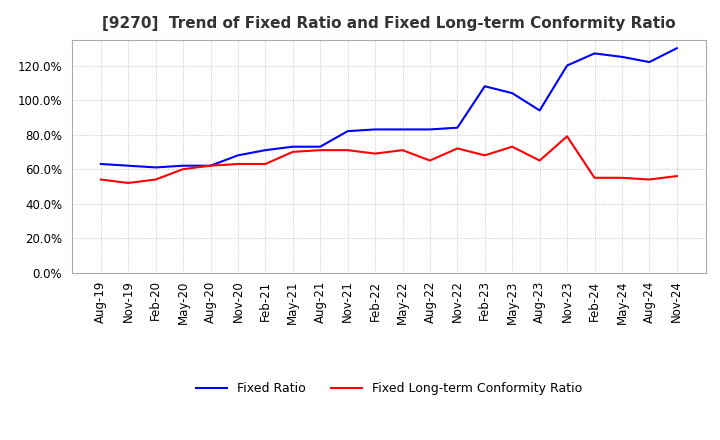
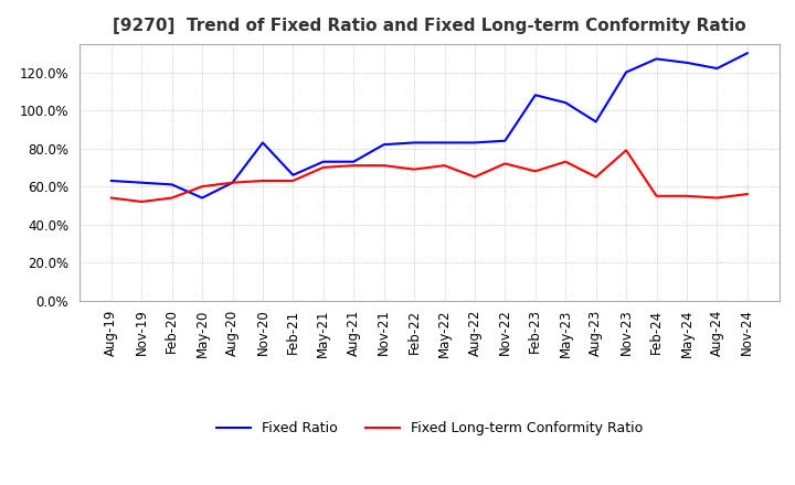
Fixed Ratio/May-20: 62% -> 54%
Fixed Ratio/Nov-20: 68% -> 83%
Fixed Ratio/Feb-21: 71% -> 66%
